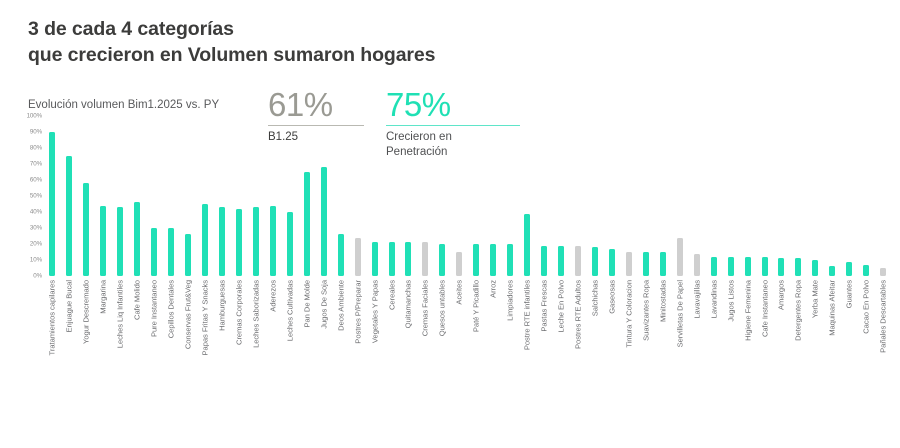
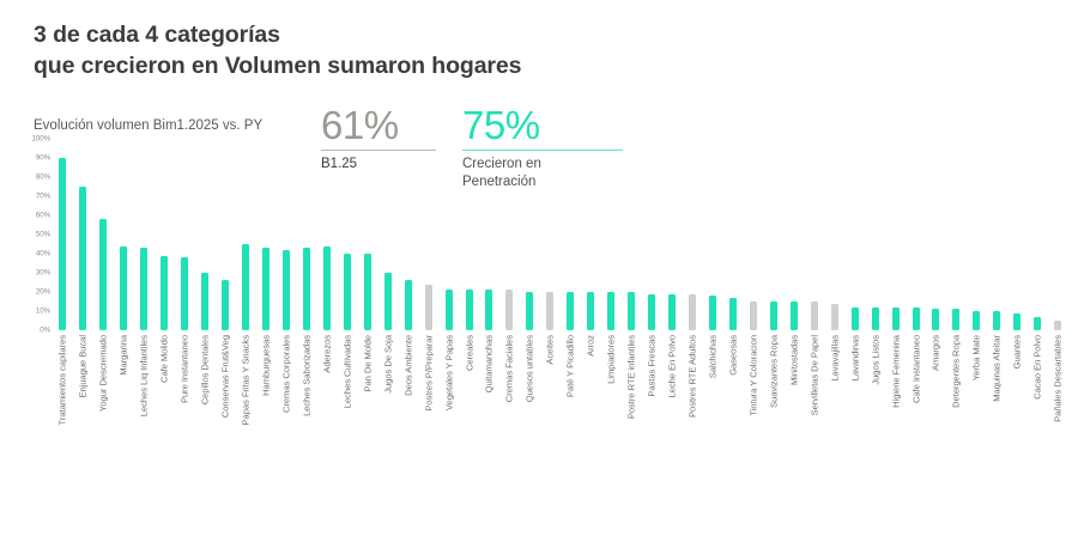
Cafe Molido: 46% -> 39%
Pure Instantaneo: 30% -> 38%
Pan De Molde: 65% -> 40%
Jugos De Soja: 68% -> 30%
Aceites: 15% -> 20%
Postre RTE infantiles: 39% -> 20%
Servilletas De Papel: 24% -> 15%
Maquinas Afeitar: 6% -> 10%
